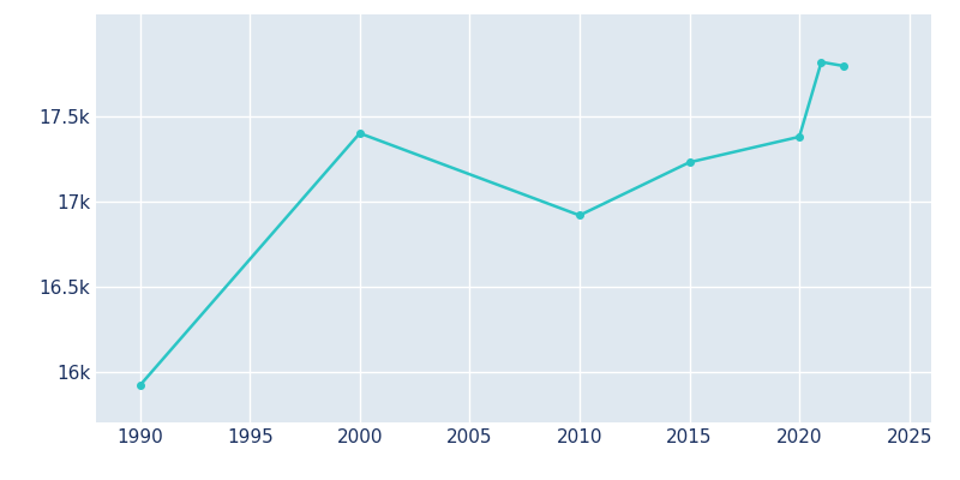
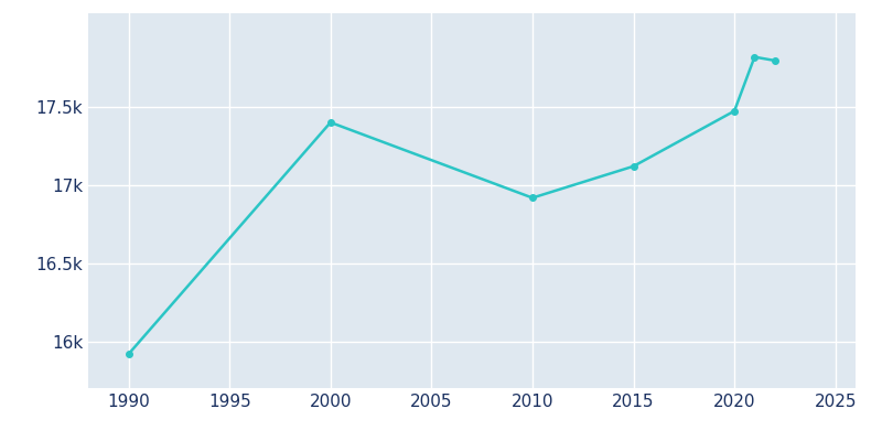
2015: 17.23k -> 17.12k
2020: 17.38k -> 17.47k
